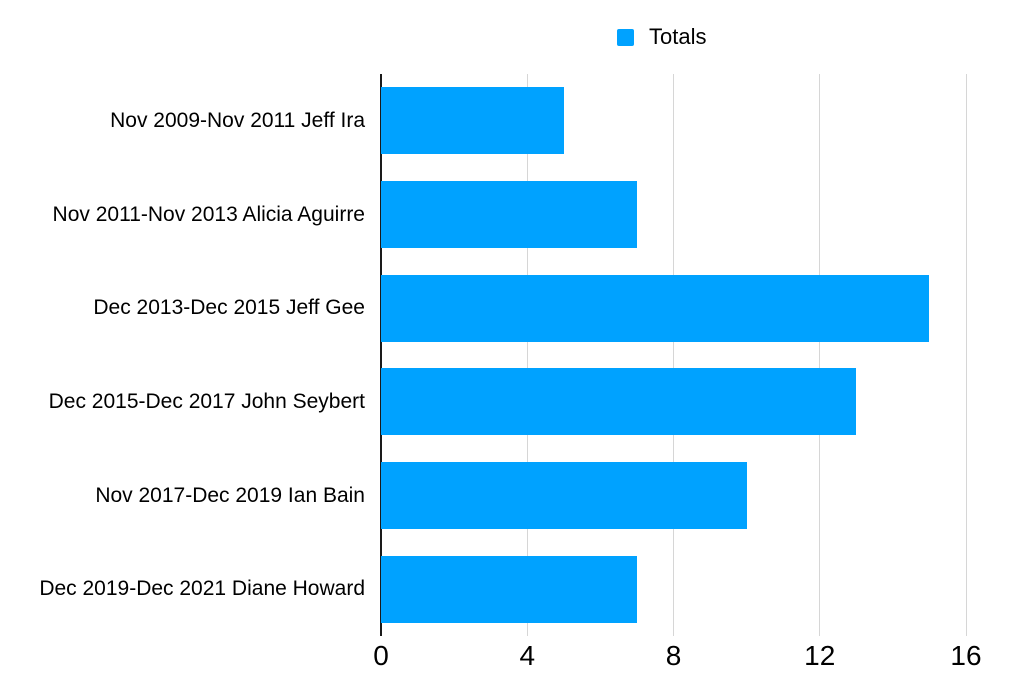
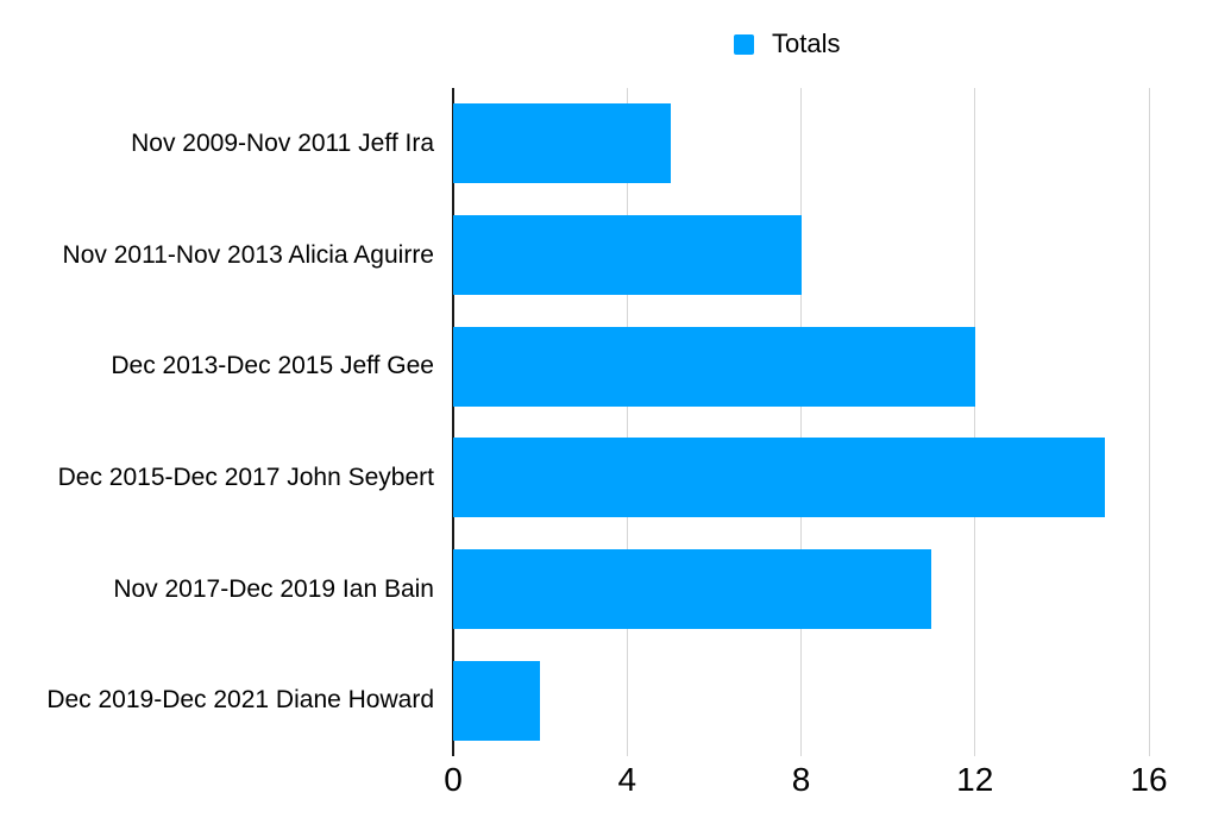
Nov 2011-Nov 2013 Alicia Aguirre: 7 -> 8
Dec 2013-Dec 2015 Jeff Gee: 15 -> 12
Dec 2015-Dec 2017 John Seybert: 13 -> 15
Nov 2017-Dec 2019 Ian Bain: 10 -> 11
Dec 2019-Dec 2021 Diane Howard: 7 -> 2
